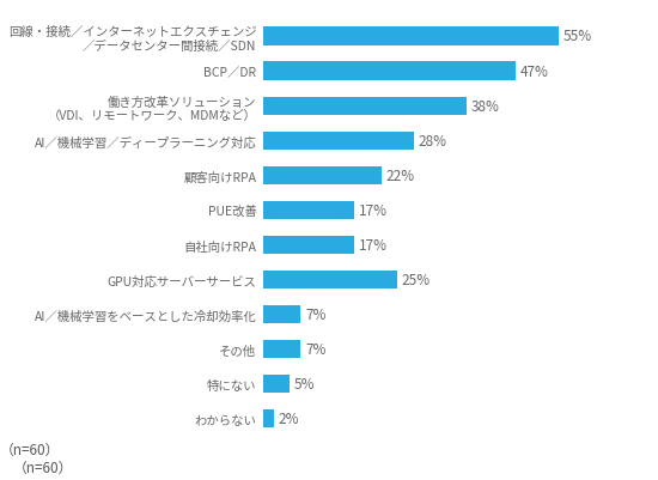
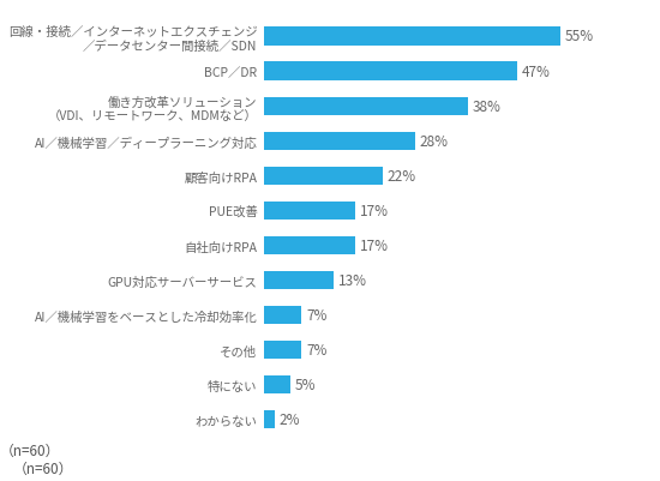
GPU対応サーバーサービス: 25% -> 13%
